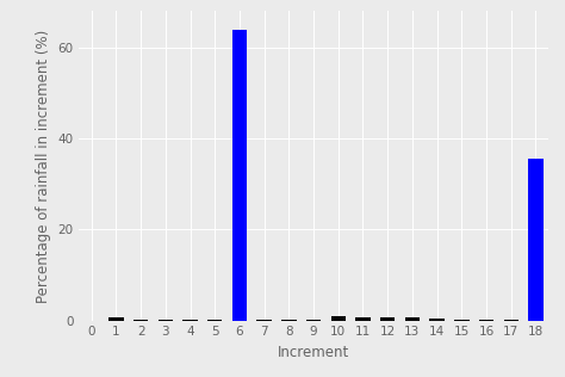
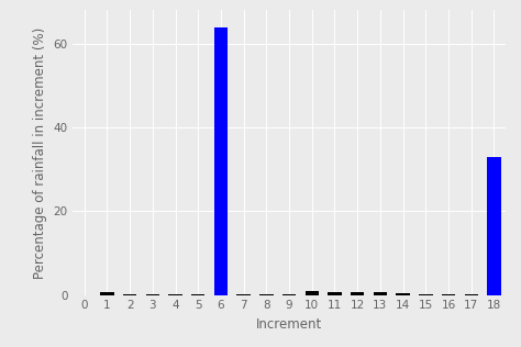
18: 35.5 -> 33.0
